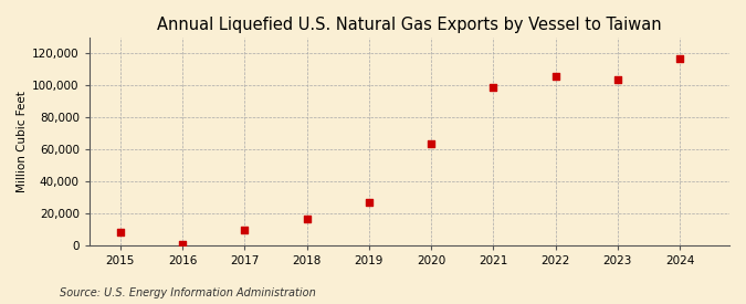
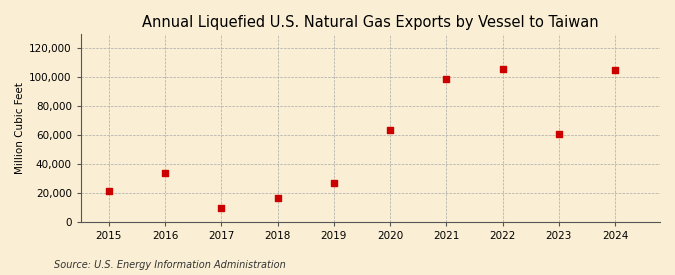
2015: 8,000 -> 21,000
2016: 0 -> 34,000
2023: 104,000 -> 61,000
2024: 116,000 -> 105,000
